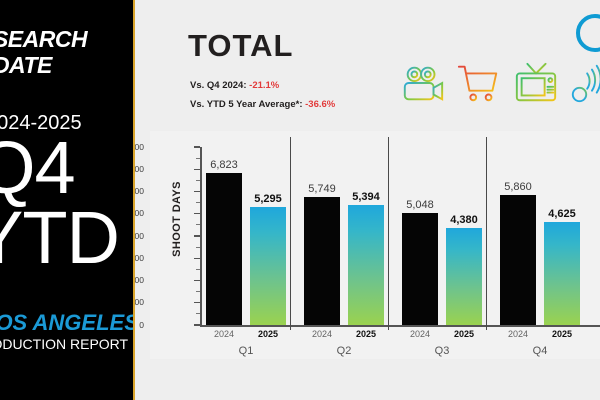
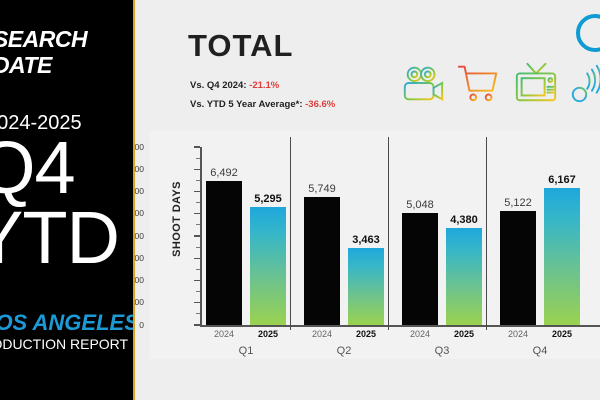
2024/Q1: 6,823 -> 6,492
2025/Q2: 5,394 -> 3,463
2024/Q4: 5,860 -> 5,122
2025/Q4: 4,625 -> 6,167
